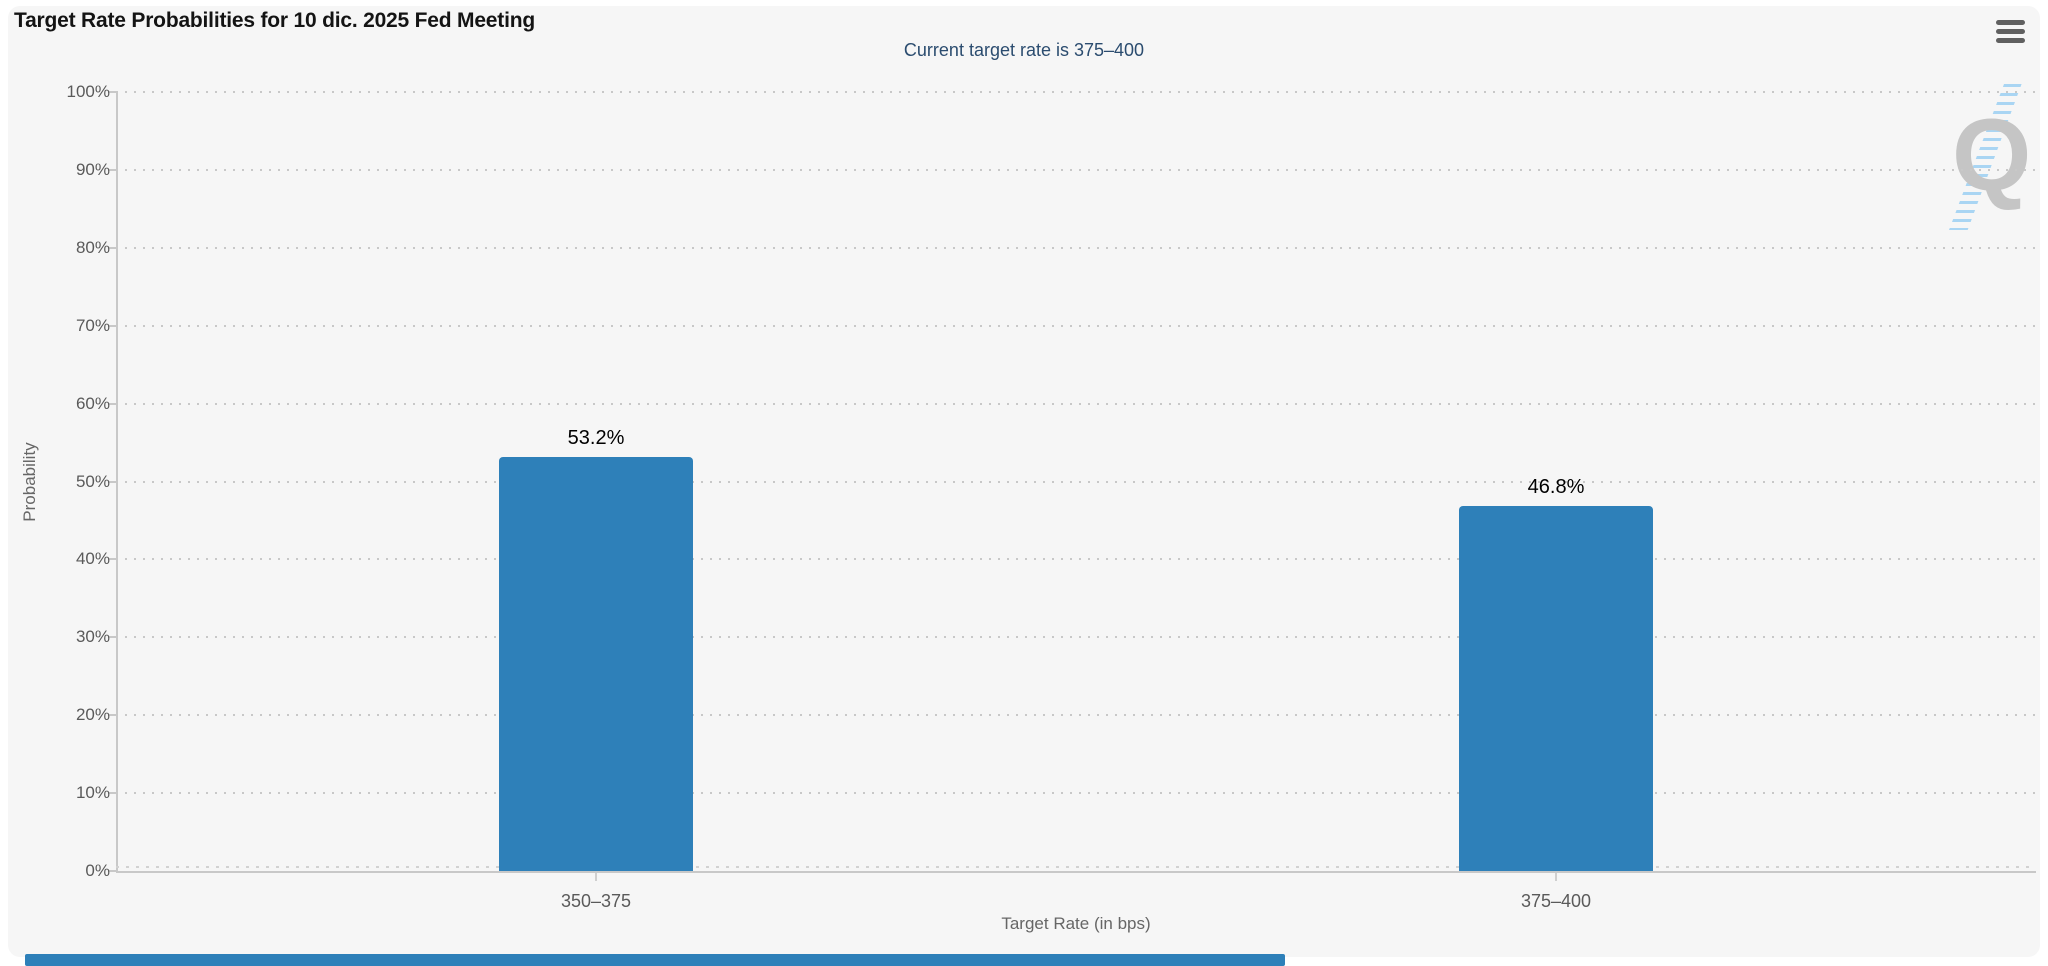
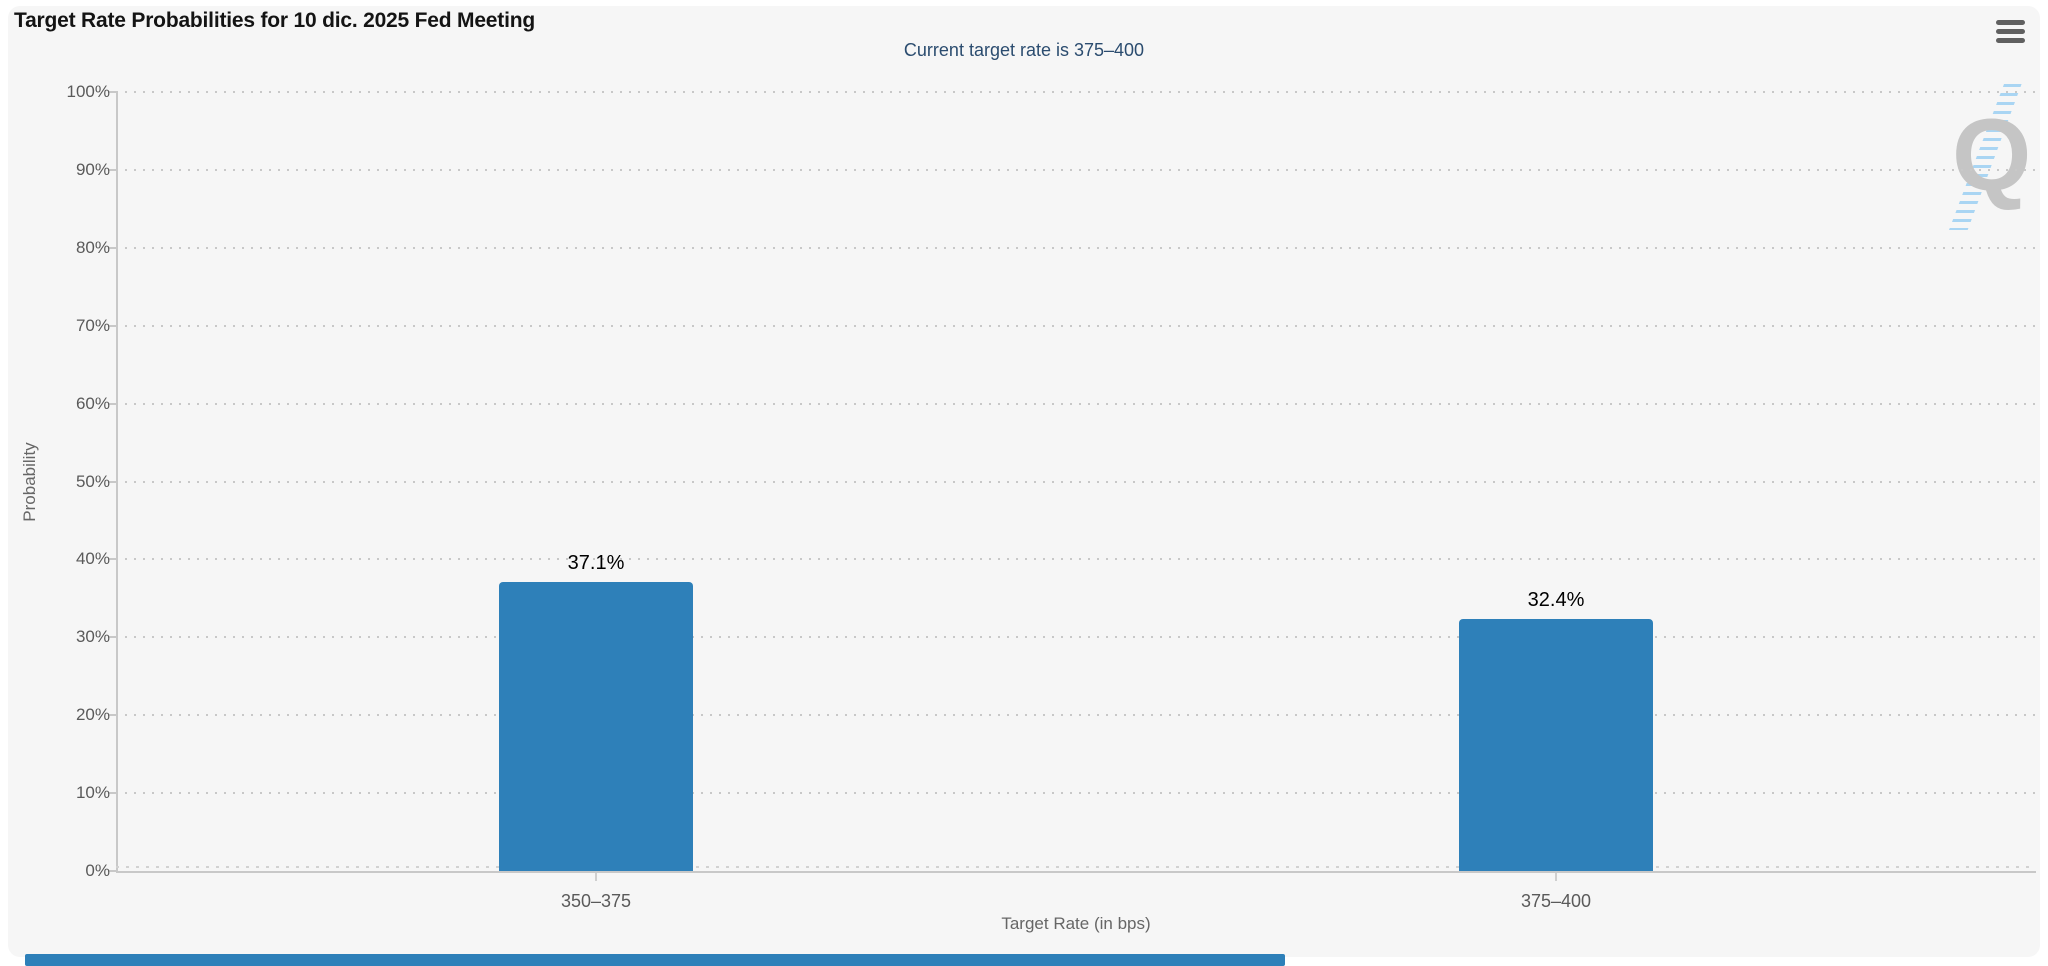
350–375: 53.2% -> 37.1%
375–400: 46.8% -> 32.4%
